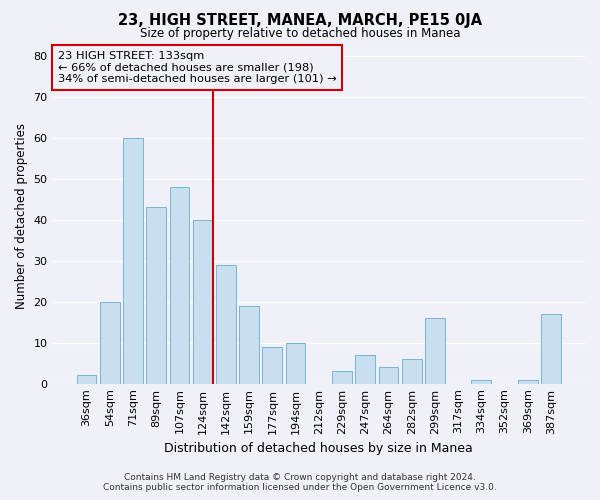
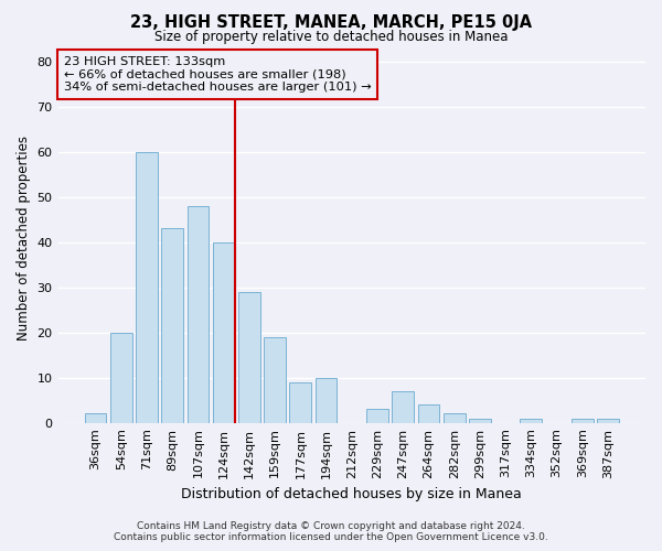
282sqm: 6 -> 2
299sqm: 16 -> 1
387sqm: 17 -> 1
